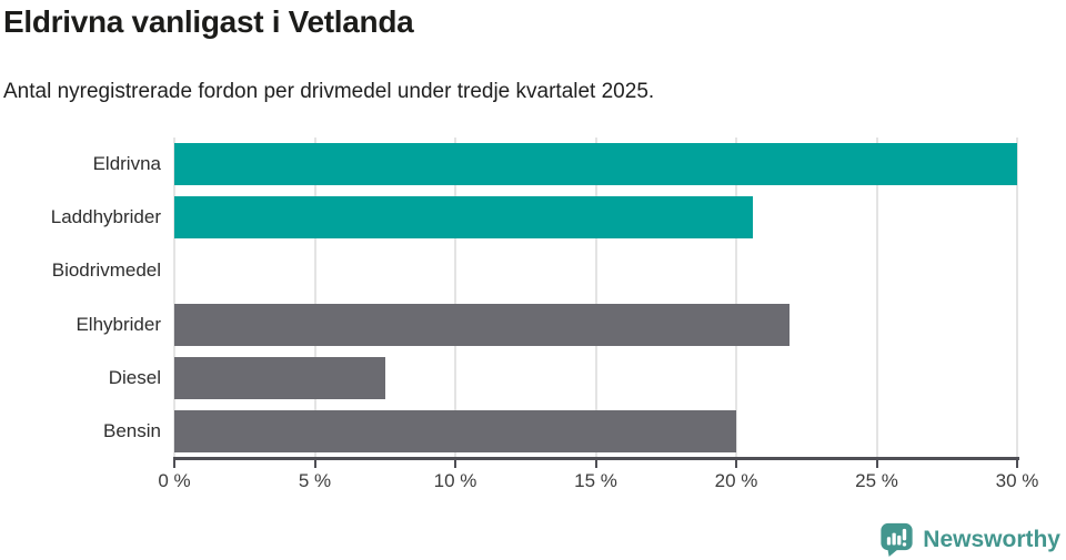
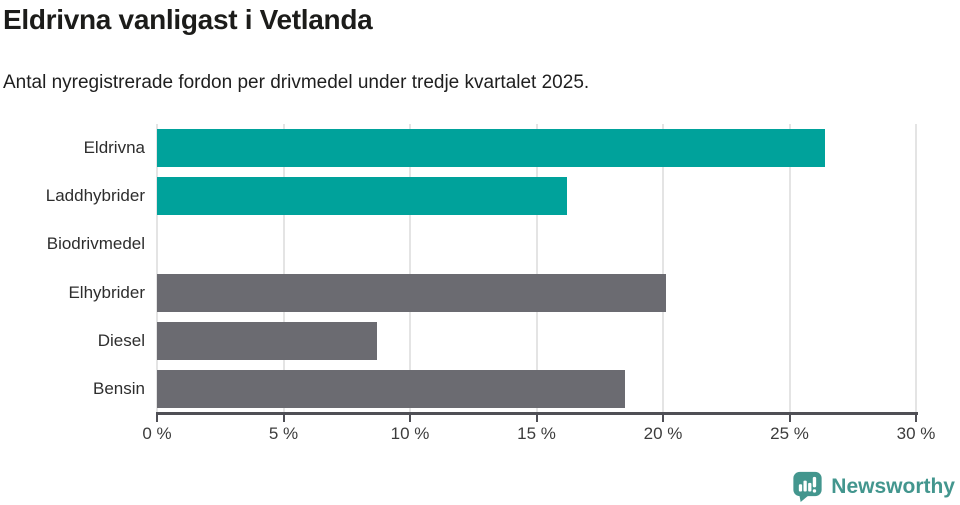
Eldrivna: 30.0% -> 26.4%
Laddhybrider: 20.6% -> 16.2%
Elhybrider: 21.9% -> 20.1%
Diesel: 7.5% -> 8.7%
Bensin: 20.0% -> 18.5%
